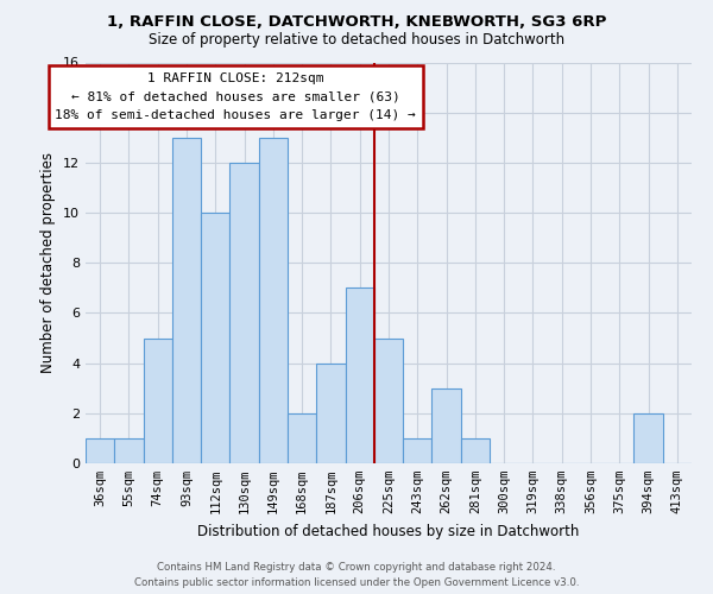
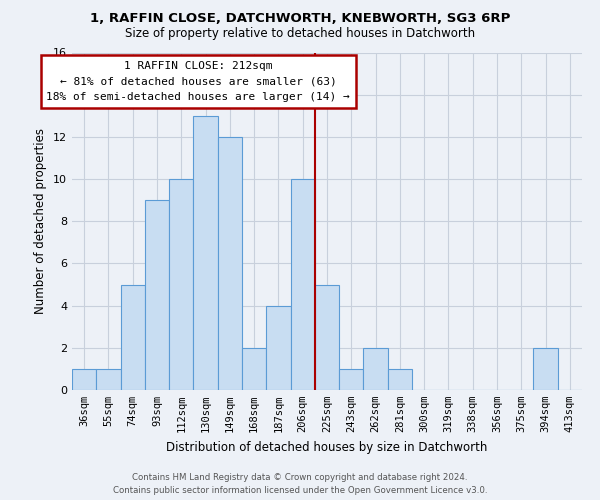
93sqm: 13 -> 9
130sqm: 12 -> 13
149sqm: 13 -> 12
206sqm: 7 -> 10
262sqm: 3 -> 2
